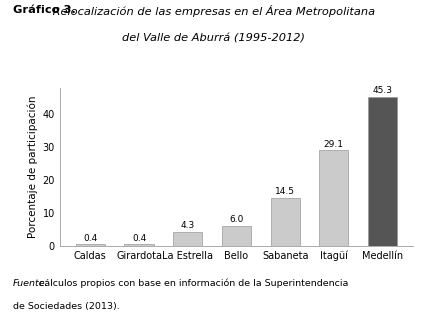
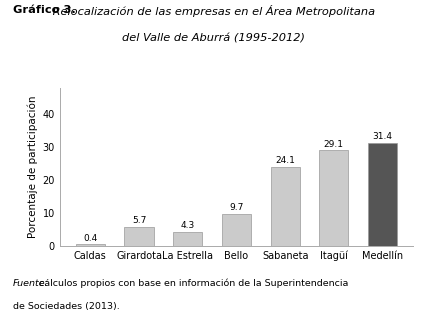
Girardota: 0.4 -> 5.7
Bello: 6.0 -> 9.7
Sabaneta: 14.5 -> 24.1
Medellín: 45.3 -> 31.4
